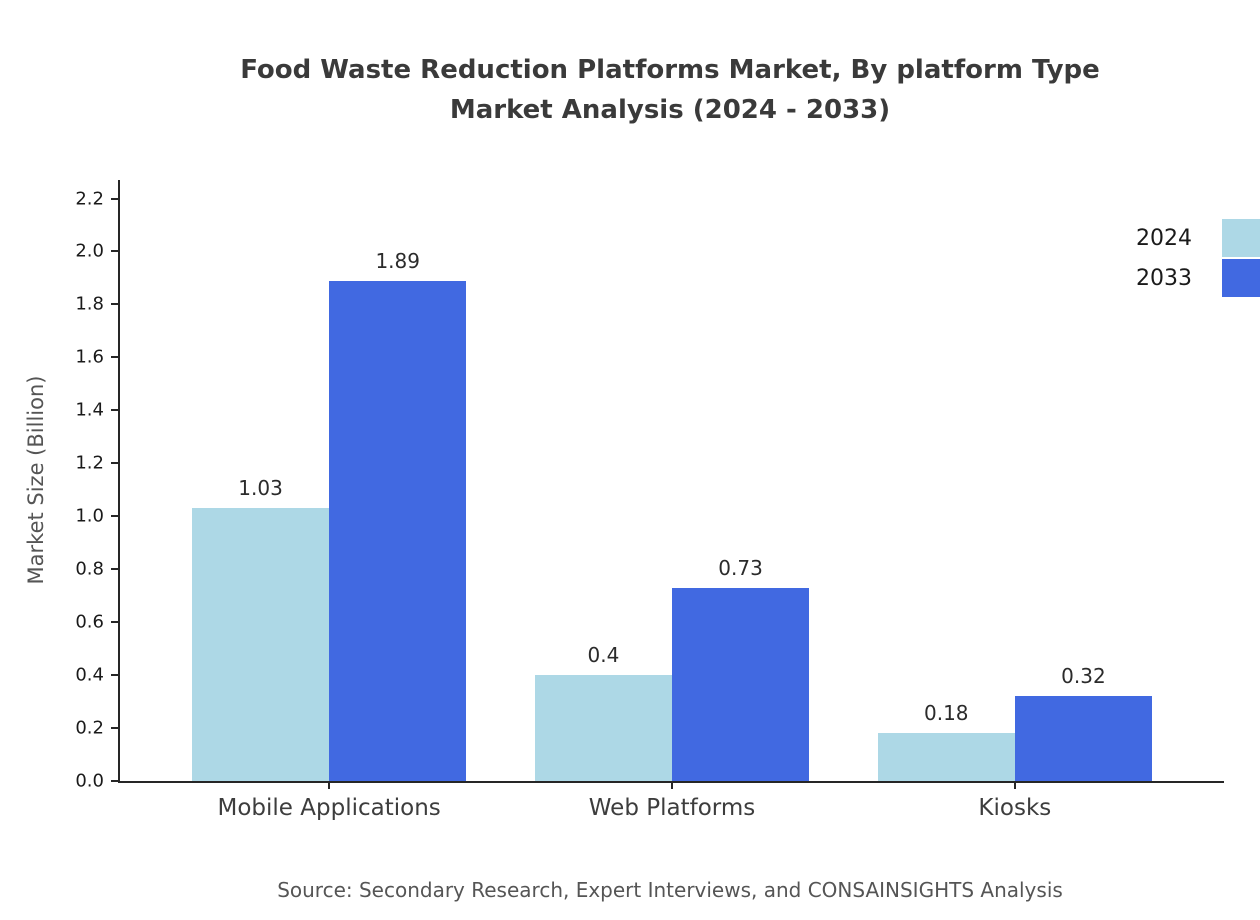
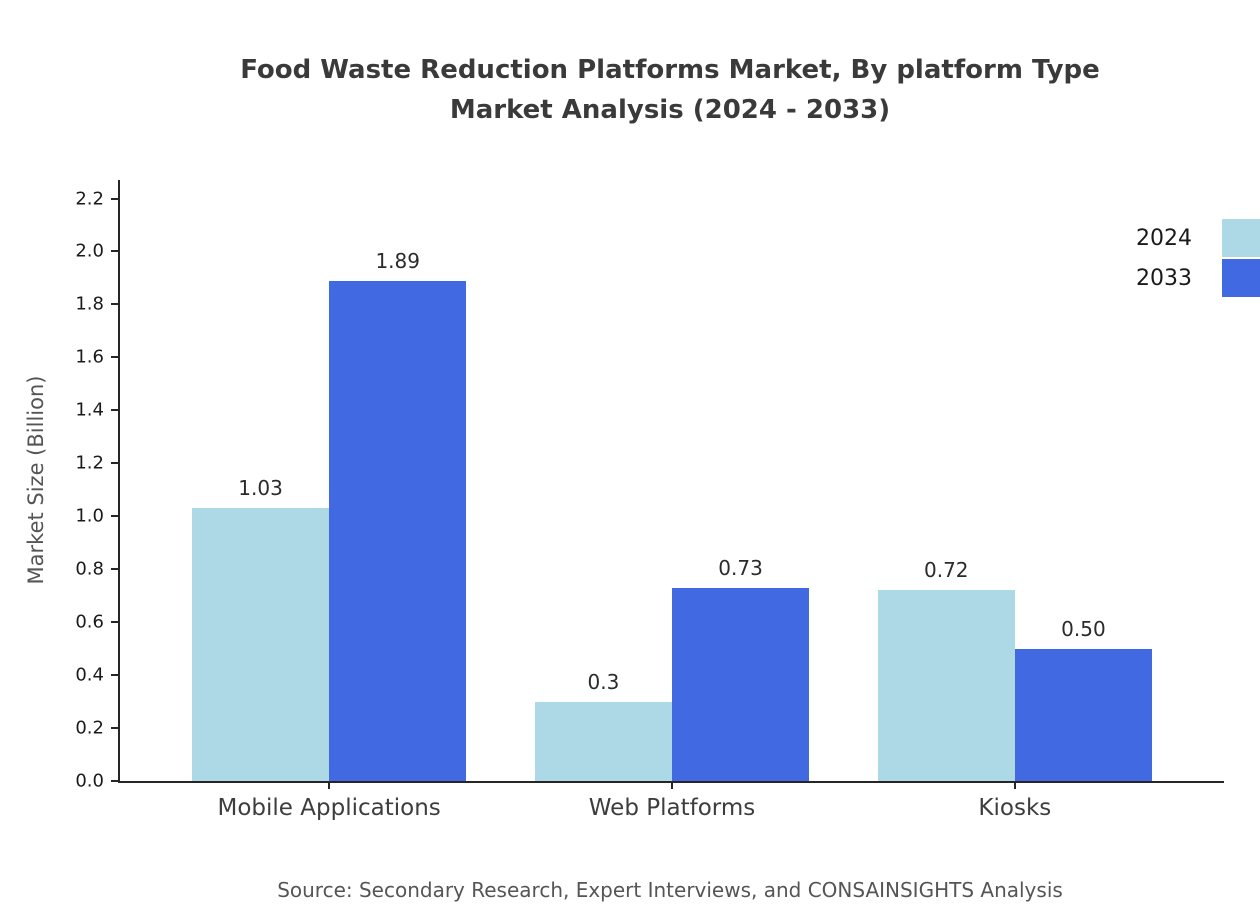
2024/Web Platforms: 0.4 -> 0.3
2024/Kiosks: 0.18 -> 0.72
2033/Kiosks: 0.32 -> 0.50
